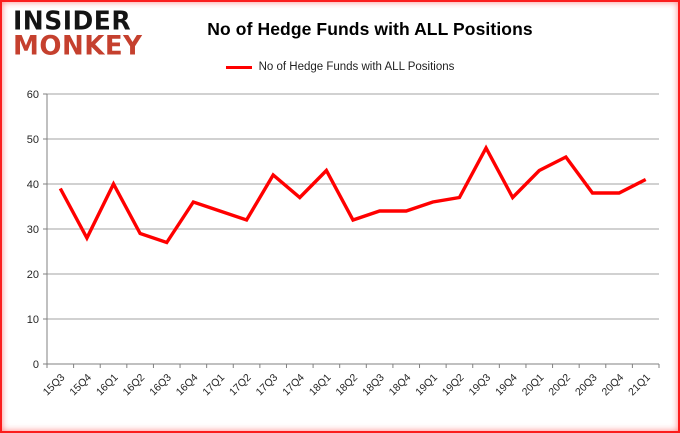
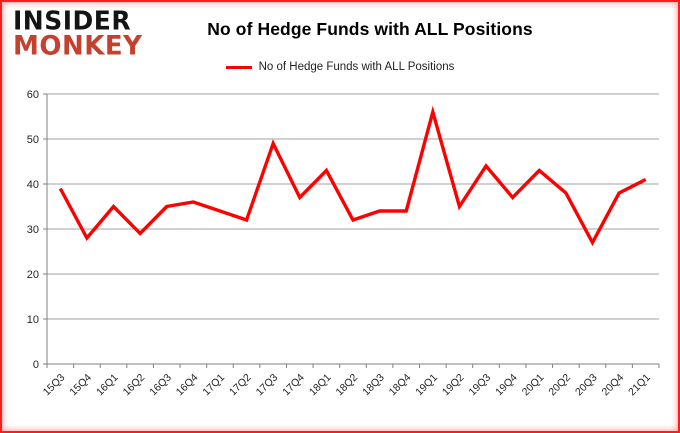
16Q1: 40 -> 35
16Q3: 27 -> 35
17Q3: 42 -> 49
19Q1: 36 -> 56
19Q2: 37 -> 35
19Q3: 48 -> 44
20Q2: 46 -> 38
20Q3: 38 -> 27
